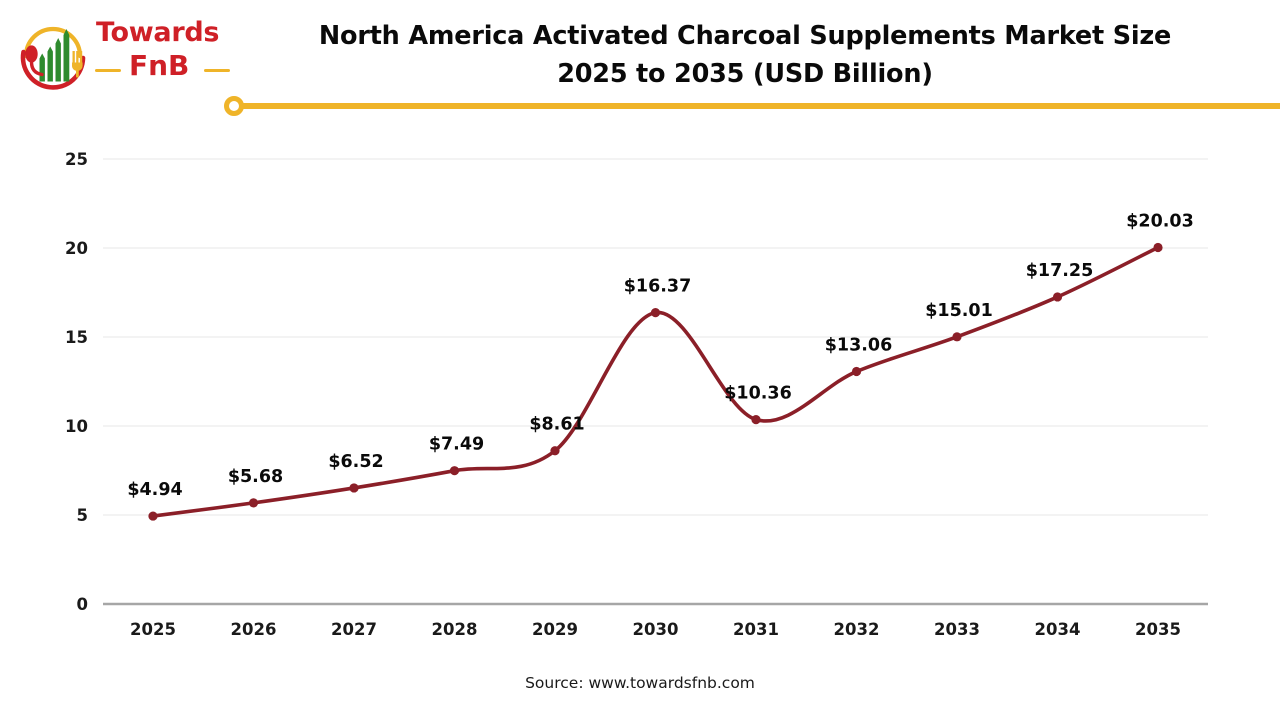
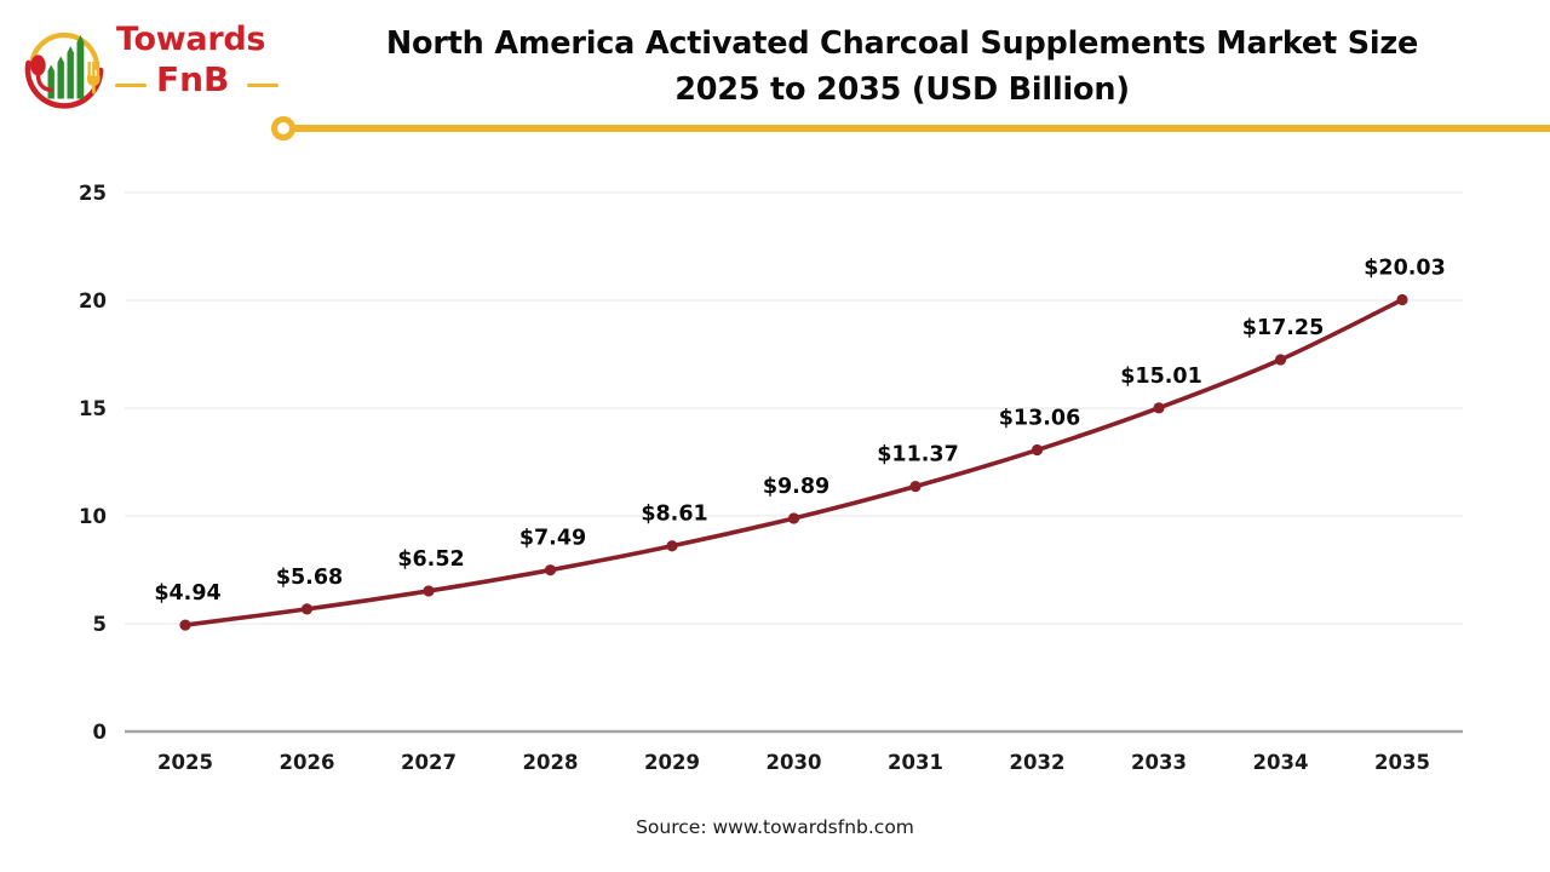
2030: $16.37 -> $9.89
2031: $10.36 -> $11.37
